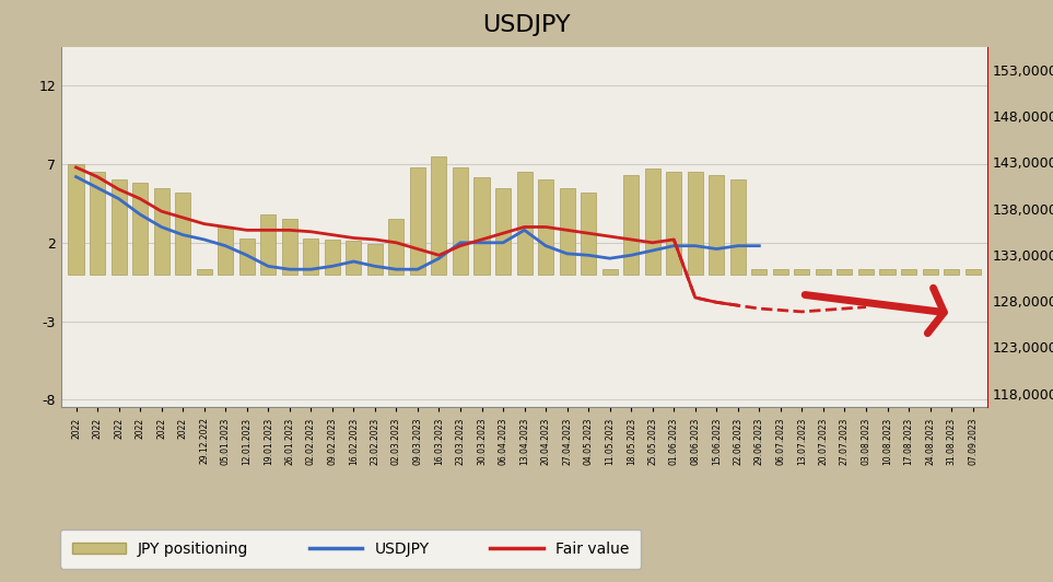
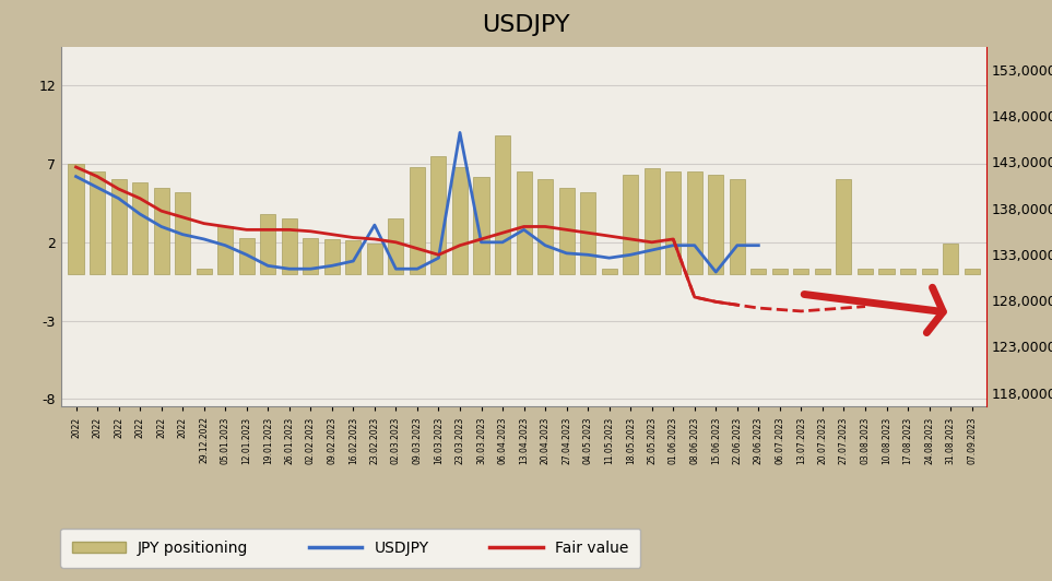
USDJPY/23.02.2023: 0.5 -> 3.1
USDJPY/23.03.2023: 2.0 -> 9.0
JPY positioning/06.04.2023: 5.5 -> 8.8
USDJPY/15.06.2023: 1.6 -> 0.1
JPY positioning/27.07.2023: 0.3 -> 6.0
JPY positioning/31.08.2023: 0.3 -> 1.9
